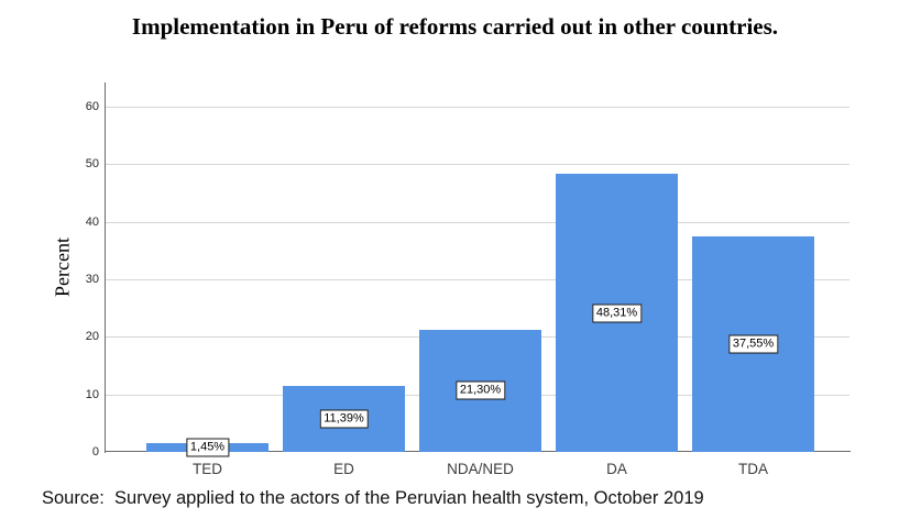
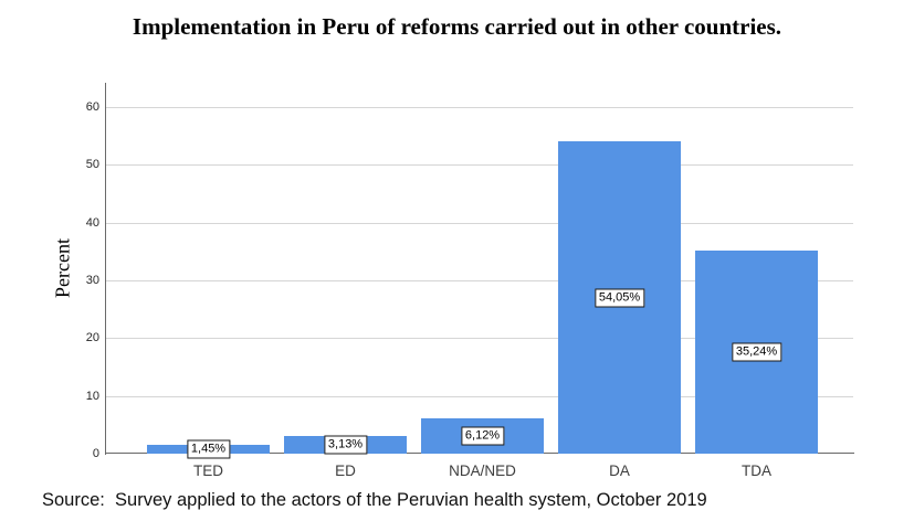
ED: 11,39% -> 3,13%
NDA/NED: 21,30% -> 6,12%
DA: 48,31% -> 54,05%
TDA: 37,55% -> 35,24%
